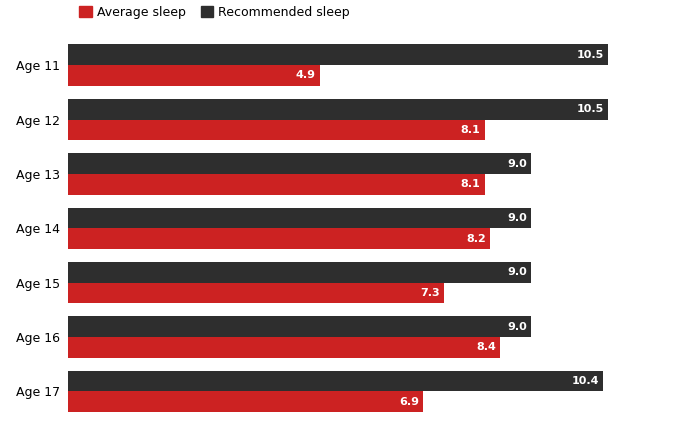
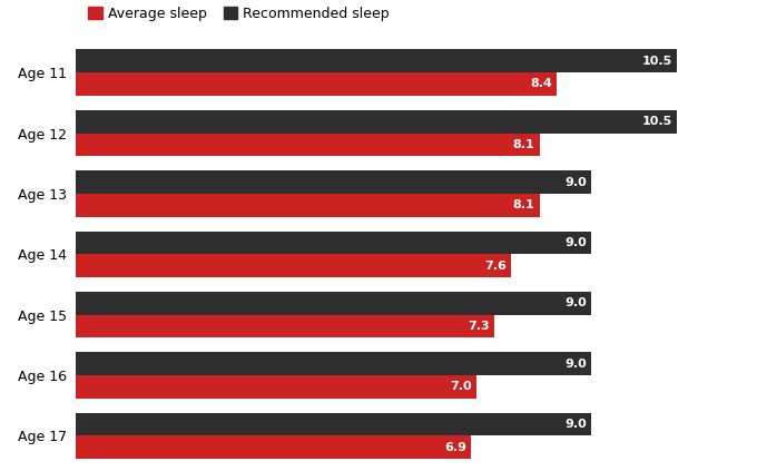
Average sleep/Age 11: 4.9 -> 8.4
Average sleep/Age 14: 8.2 -> 7.6
Average sleep/Age 16: 8.4 -> 7.0
Recommended sleep/Age 17: 10.4 -> 9.0
